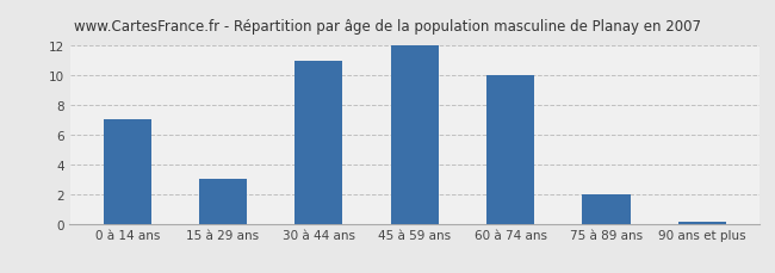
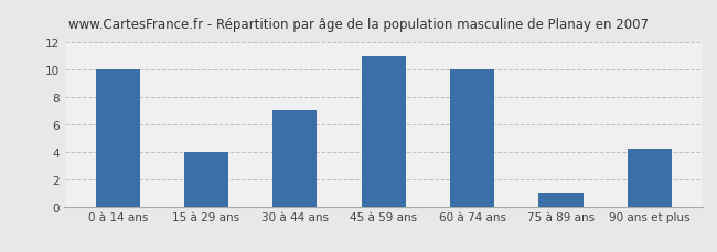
0 à 14 ans: 7.0 -> 10.0
15 à 29 ans: 3.0 -> 4.0
30 à 44 ans: 11.0 -> 7.0
45 à 59 ans: 12.0 -> 11.0
75 à 89 ans: 2.0 -> 1.0
90 ans et plus: 0.1 -> 4.2
